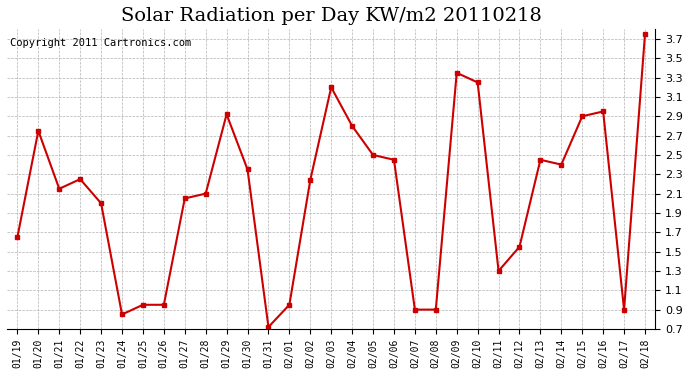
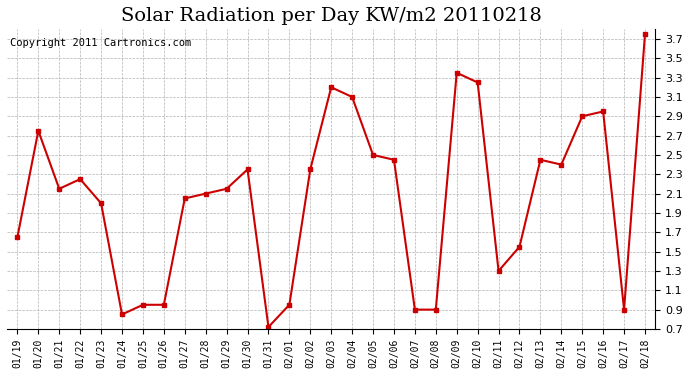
01/29: 2.92 -> 2.15
02/02: 2.24 -> 2.35
02/04: 2.80 -> 3.10
